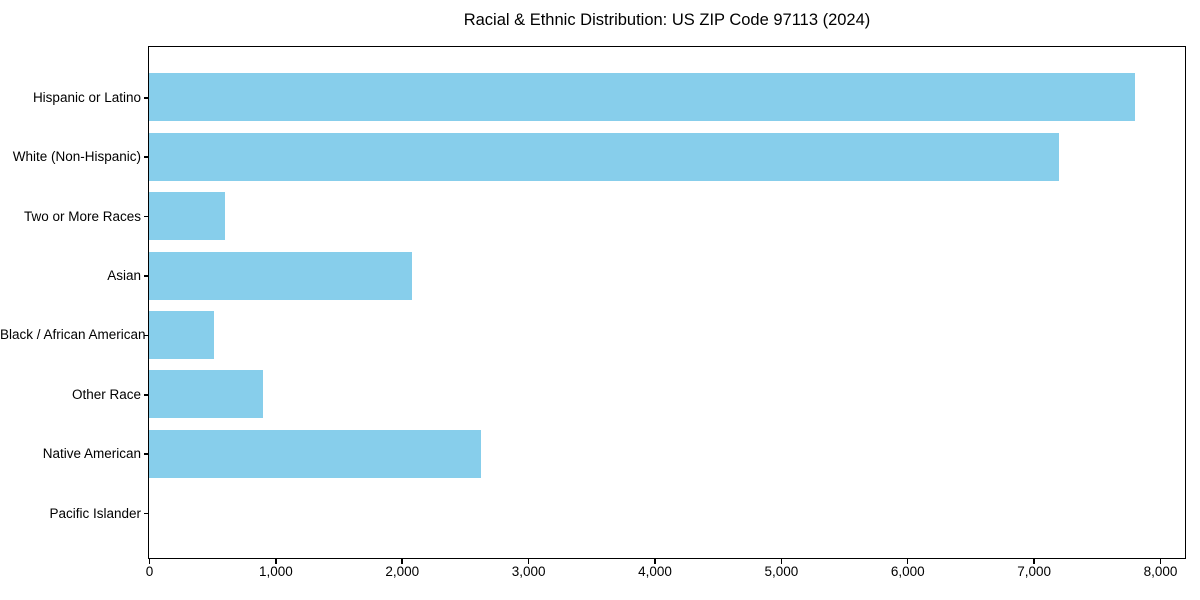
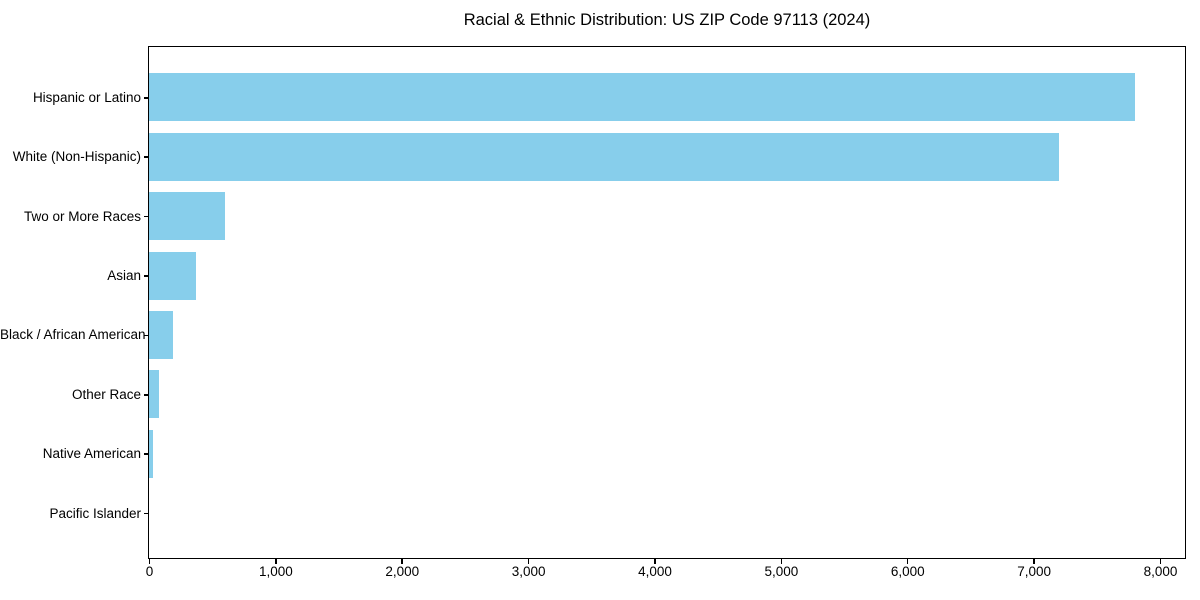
Asian: 2080 -> 370
Black / African American: 510 -> 190
Other Race: 900 -> 80
Native American: 2630 -> 30
